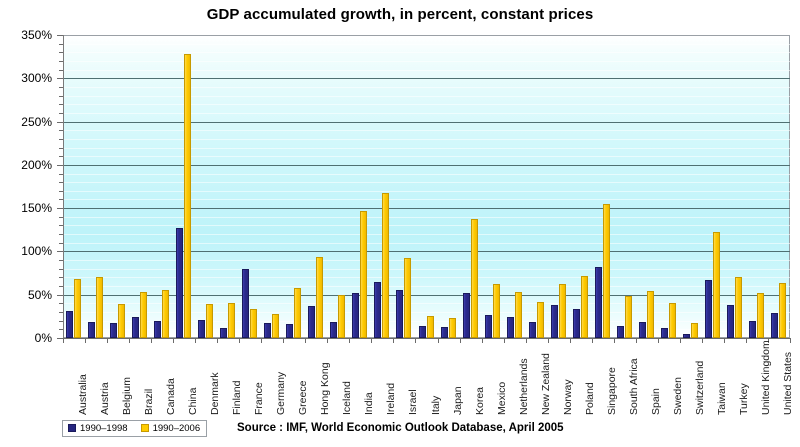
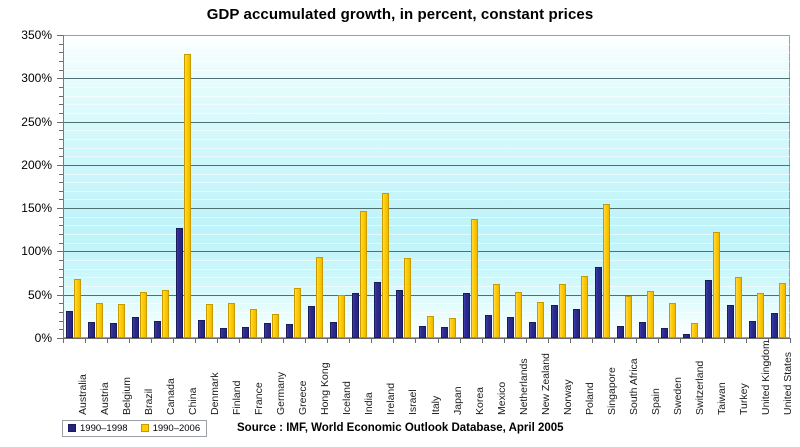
1990–2006/Austria: 70% -> 40%
1990–1998/France: 80% -> 10%
